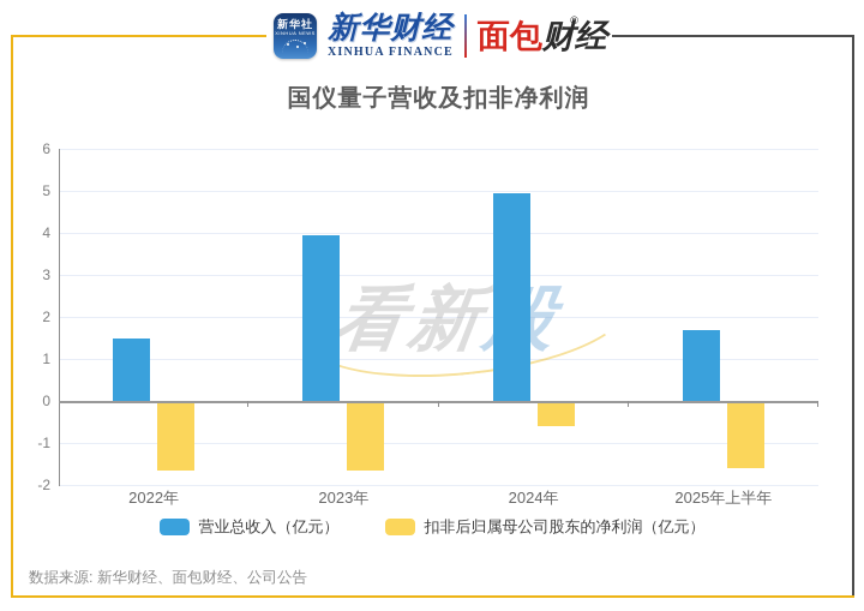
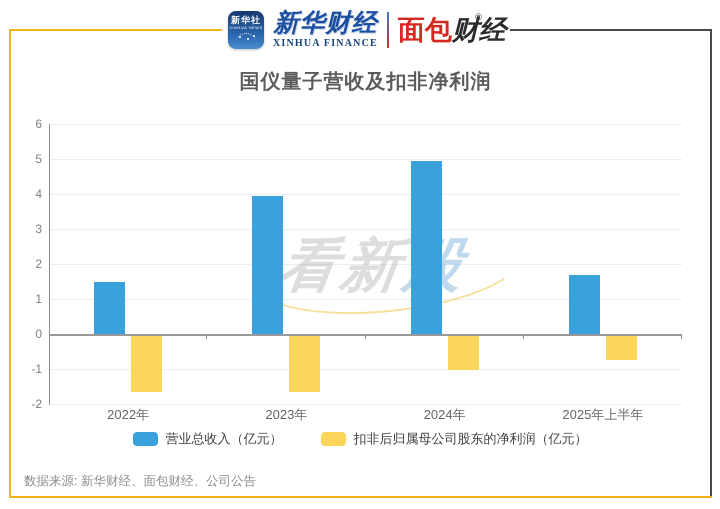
扣非后归属母公司股东的净利润（亿元）/2024年: -0.6 -> -1.0
扣非后归属母公司股东的净利润（亿元）/2025年上半年: -1.6 -> -0.8
